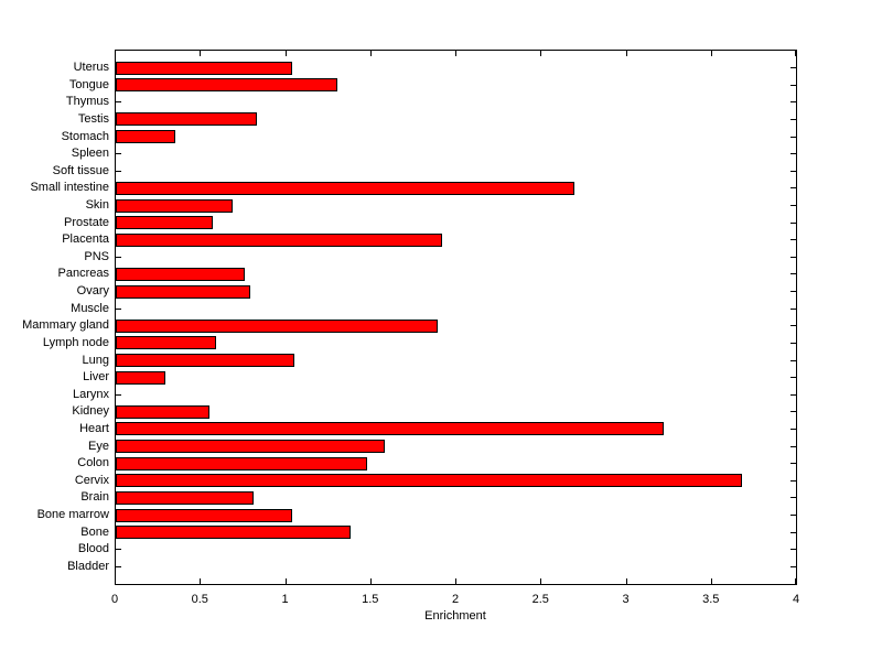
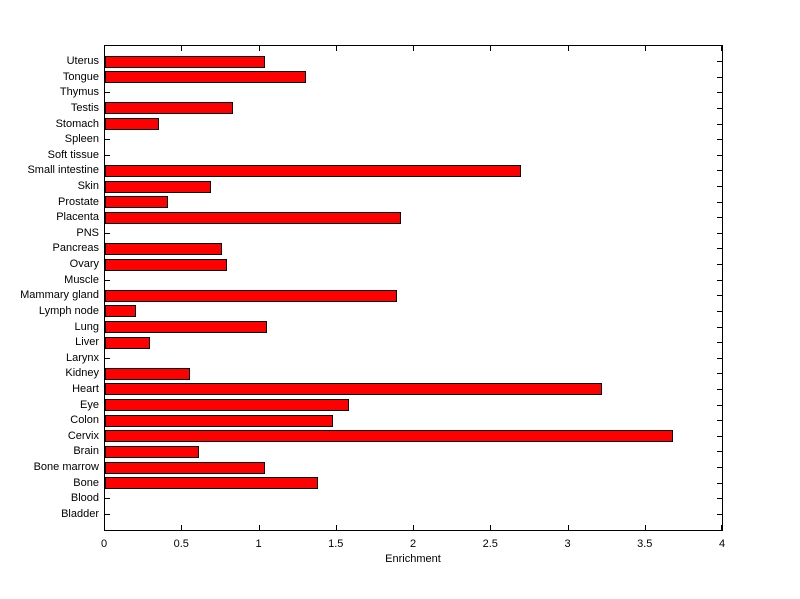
Prostate: 0.57 -> 0.41
Lymph node: 0.59 -> 0.20
Brain: 0.81 -> 0.61
